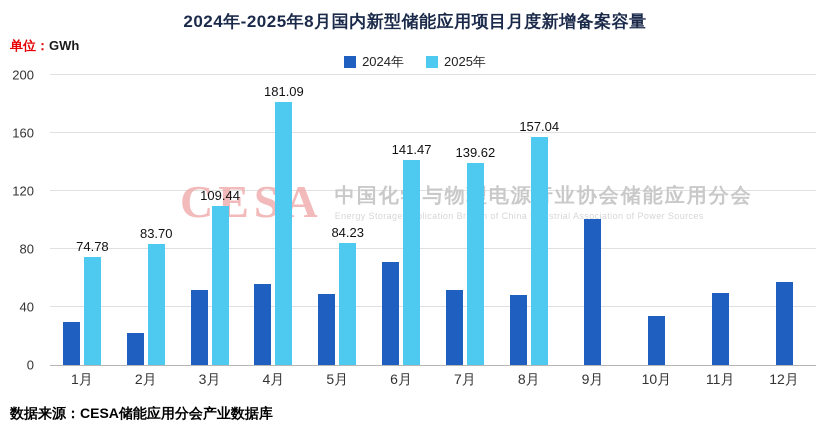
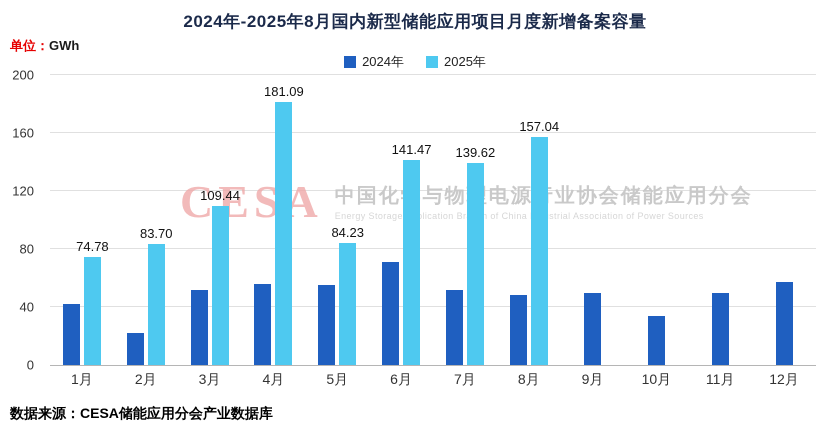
2024年/1月: 30 -> 42
2024年/5月: 49 -> 55
2024年/9月: 101 -> 50
